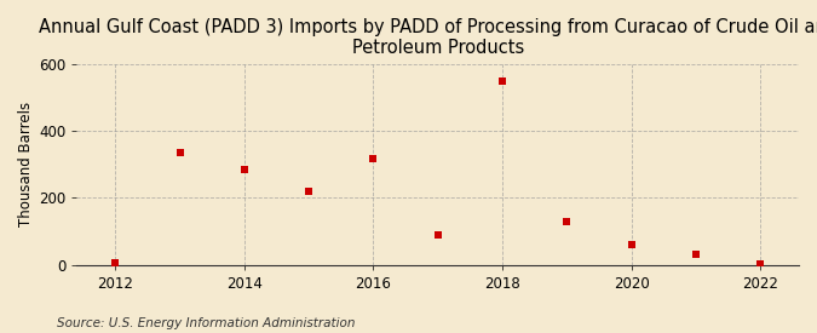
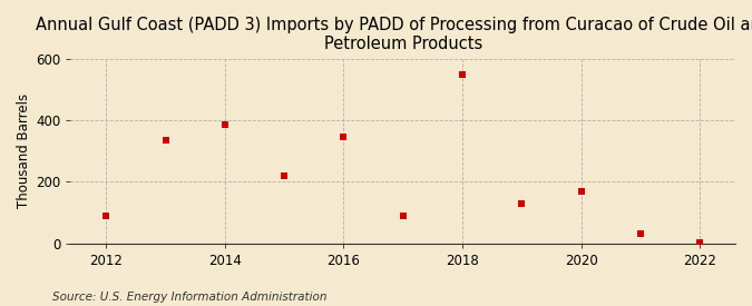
2012: 5 -> 90
2014: 283 -> 385
2016: 318 -> 345
2020: 62 -> 170
